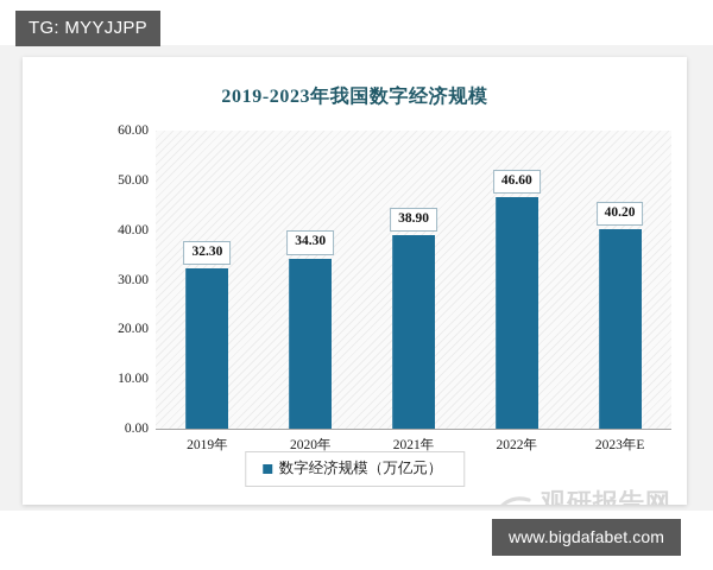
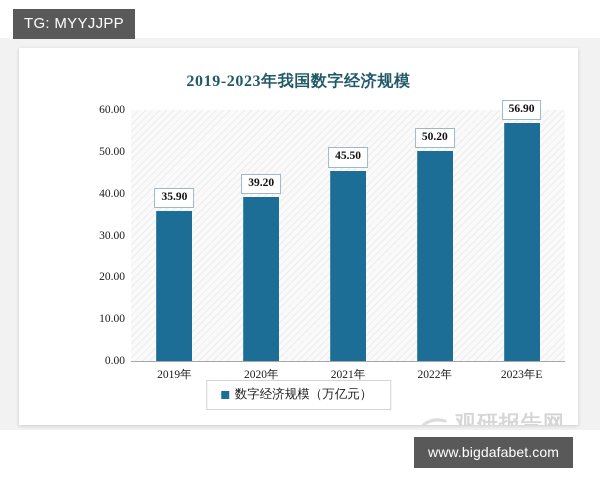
2019年: 32.30 -> 35.90
2020年: 34.30 -> 39.20
2021年: 38.90 -> 45.50
2022年: 46.60 -> 50.20
2023年E: 40.20 -> 56.90
